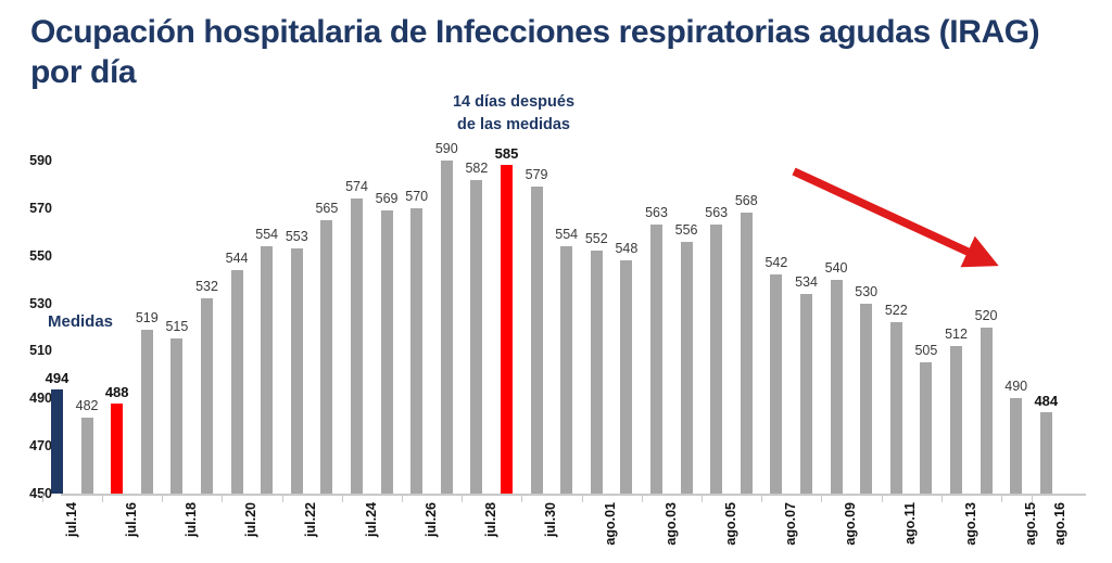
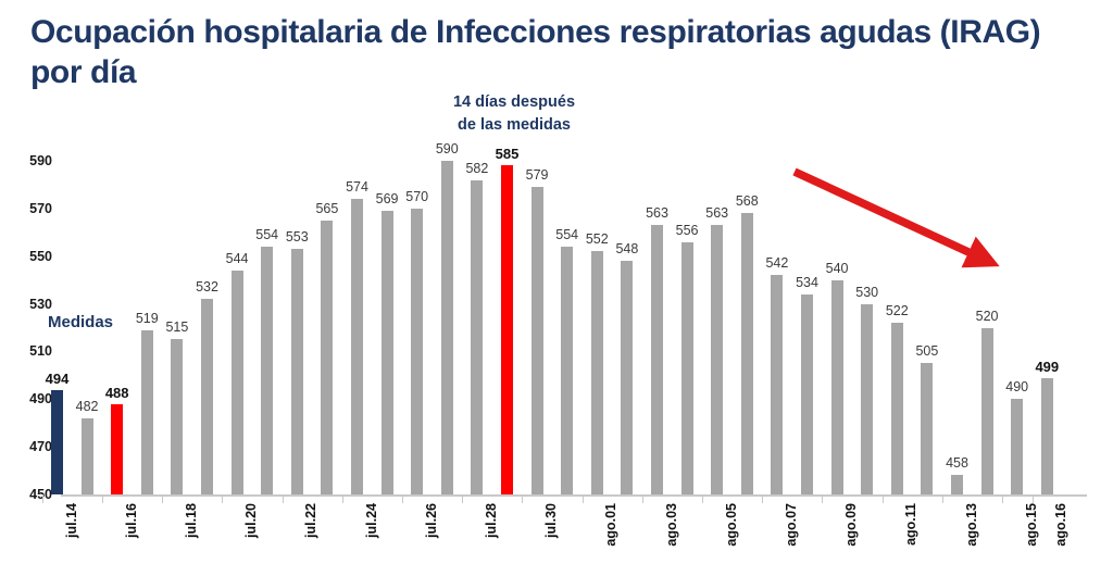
ago.13: 512 -> 458
ago.16: 484 -> 499
